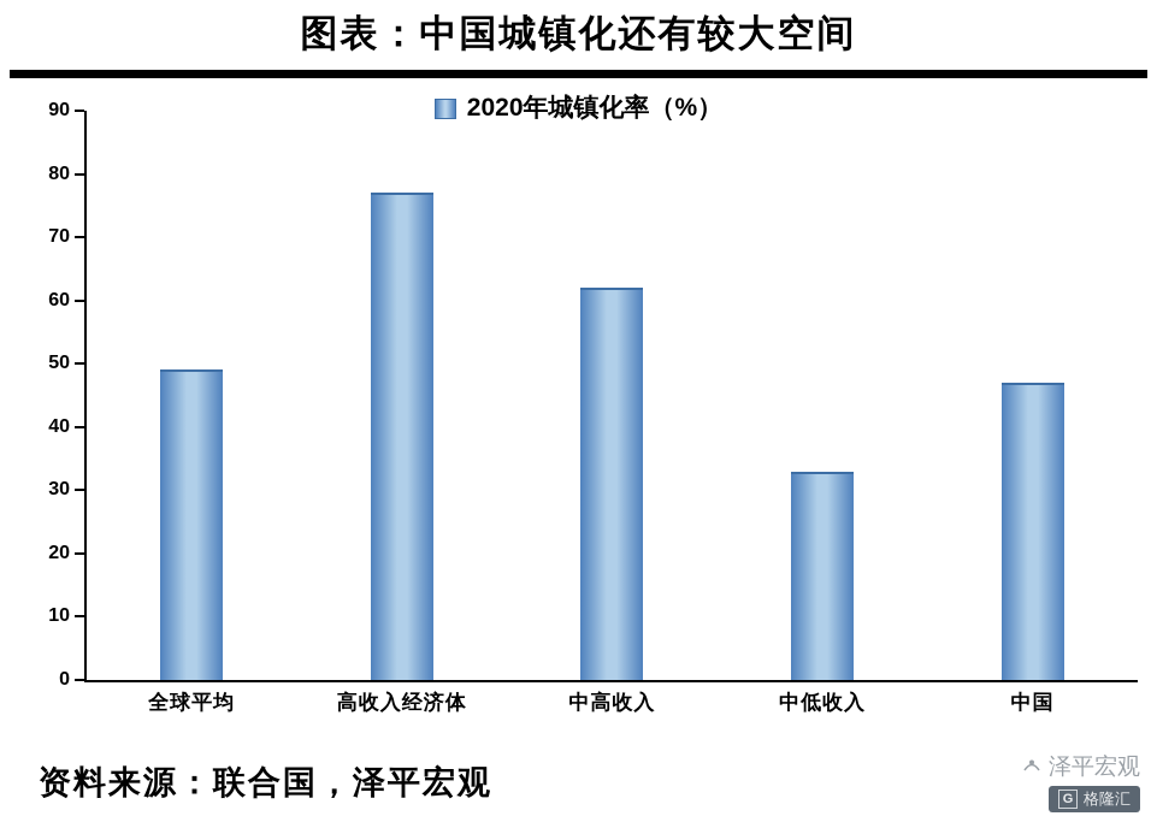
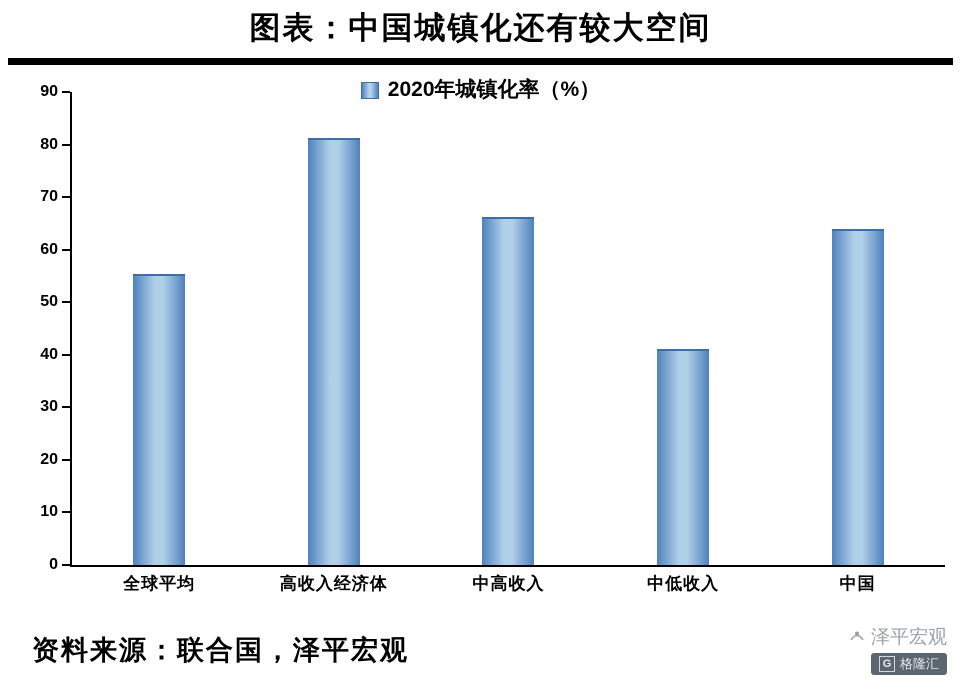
全球平均: 49 -> 55
高收入经济体: 77 -> 81
中高收入: 62 -> 66
中低收入: 33 -> 41
中国: 47 -> 64
